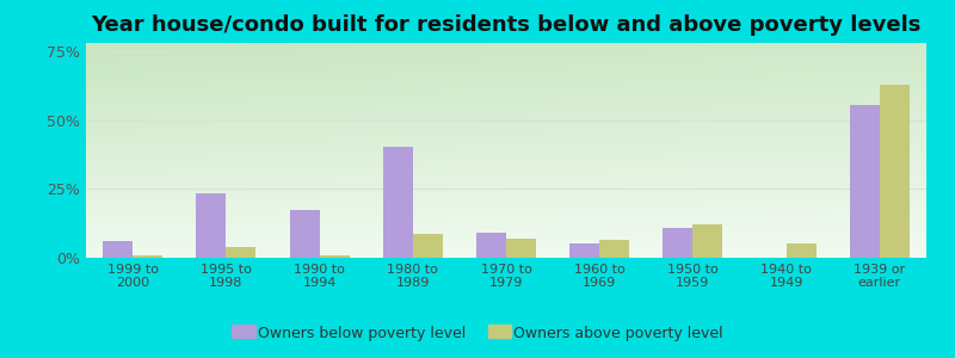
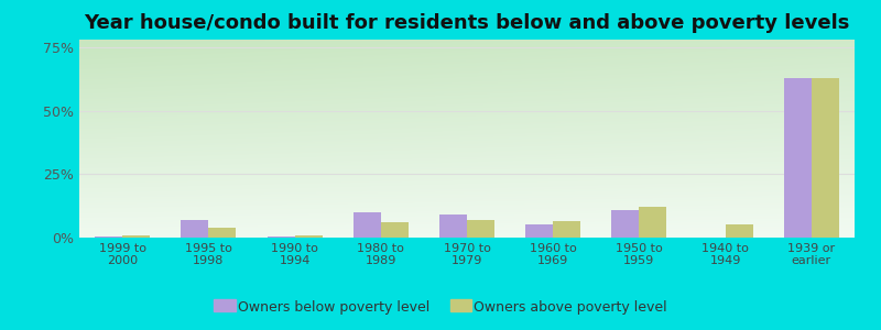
Owners below poverty level/1999 to 2000: 6.0% -> 0.5%
Owners below poverty level/1995 to 1998: 23.5% -> 7.0%
Owners below poverty level/1990 to 1994: 17.5% -> 0.5%
Owners below poverty level/1980 to 1989: 40.5% -> 10.0%
Owners above poverty level/1980 to 1989: 8.5% -> 6.0%
Owners below poverty level/1939 or earlier: 55.5% -> 63.0%
